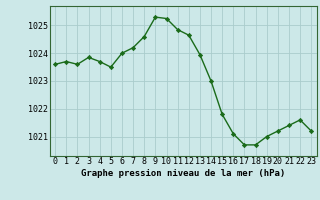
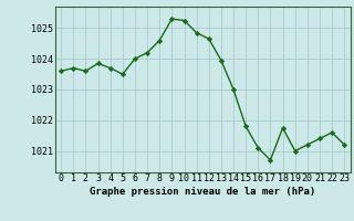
18: 1020.70 -> 1021.75
